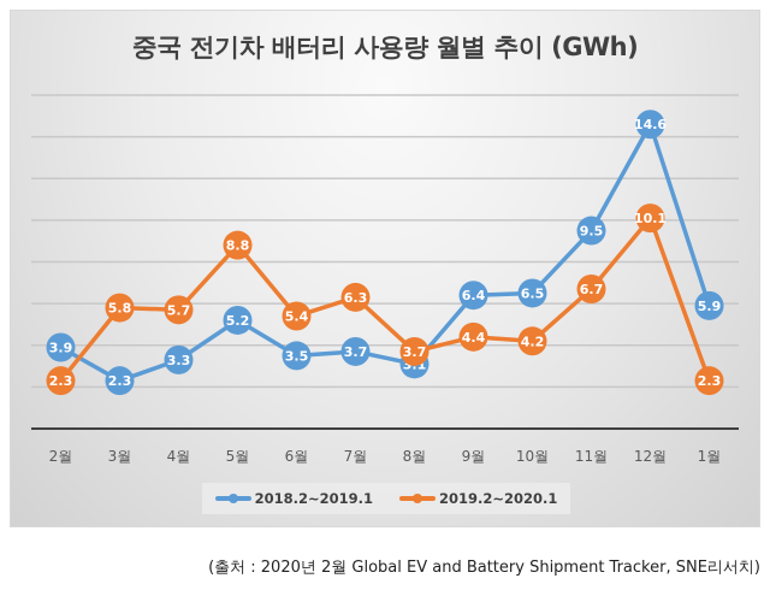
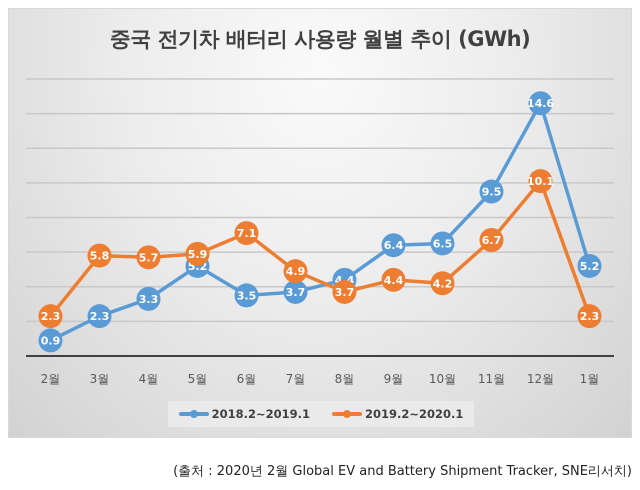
2018.2~2019.1/2월: 3.9 -> 0.9
2019.2~2020.1/5월: 8.8 -> 5.9
2019.2~2020.1/6월: 5.4 -> 7.1
2019.2~2020.1/7월: 6.3 -> 4.9
2018.2~2019.1/8월: 3.1 -> 4.4
2018.2~2019.1/1월: 5.9 -> 5.2
